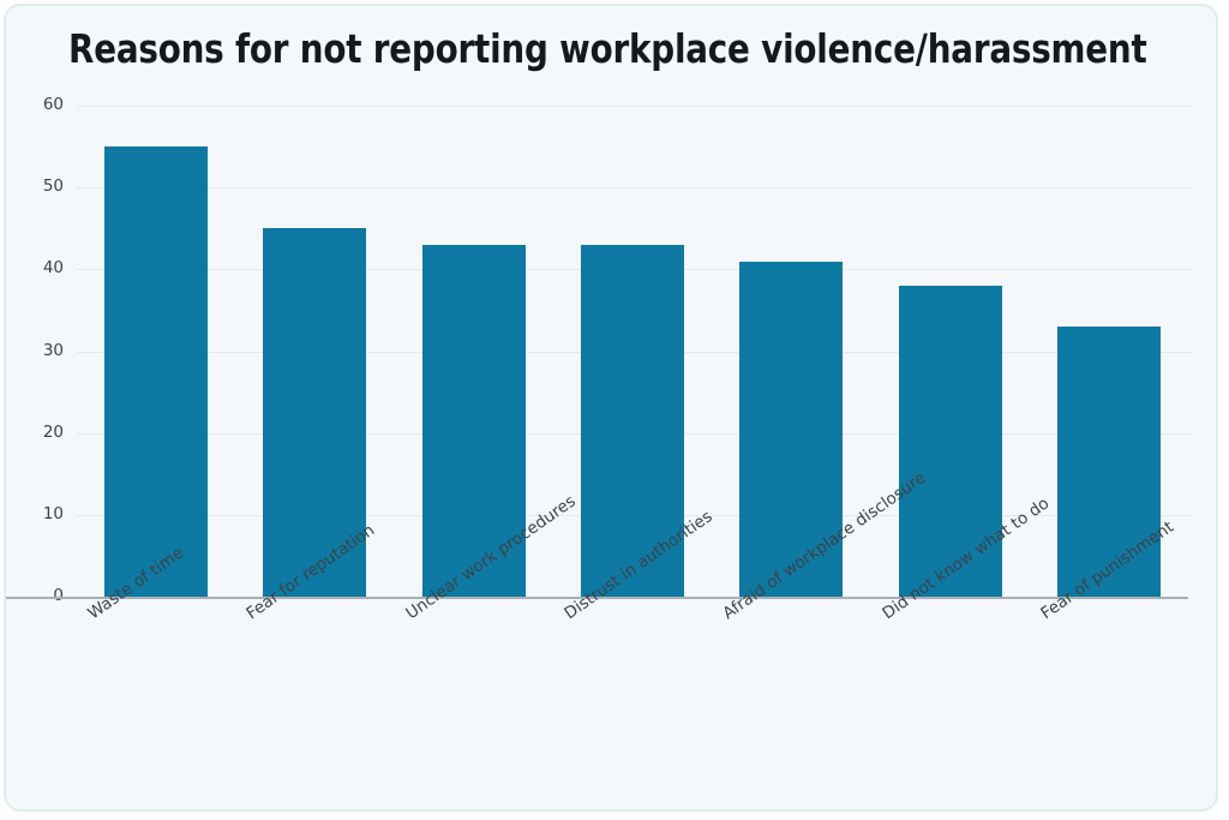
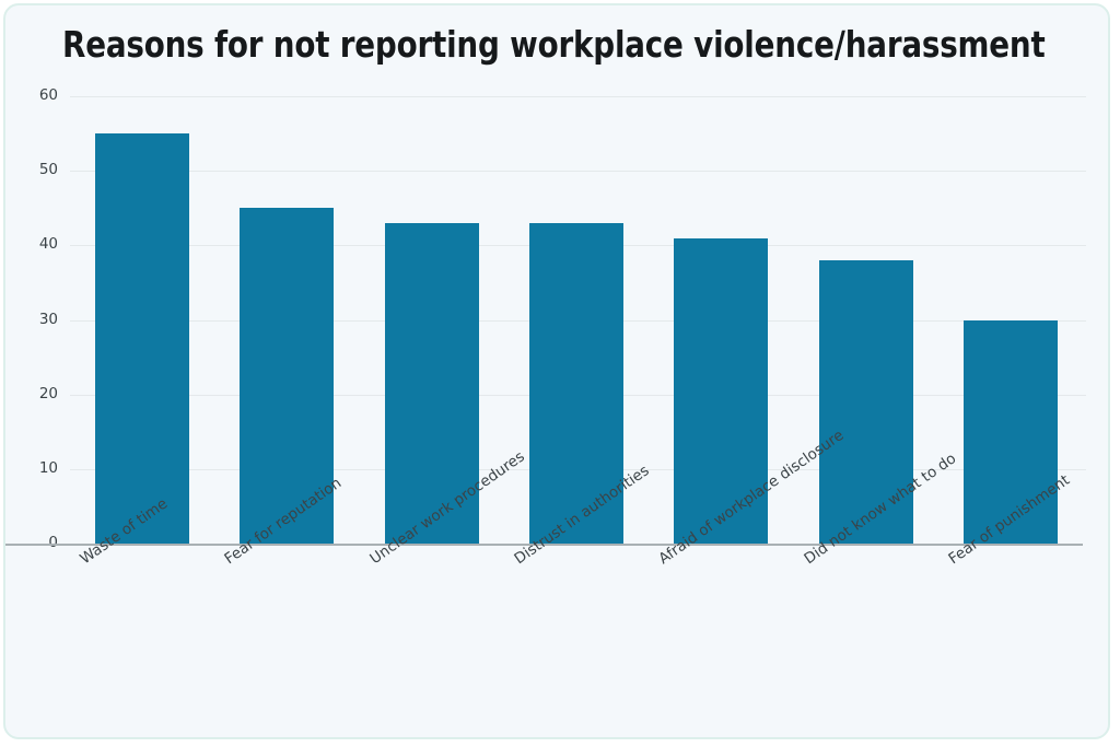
Fear of punishment: 33 -> 30
